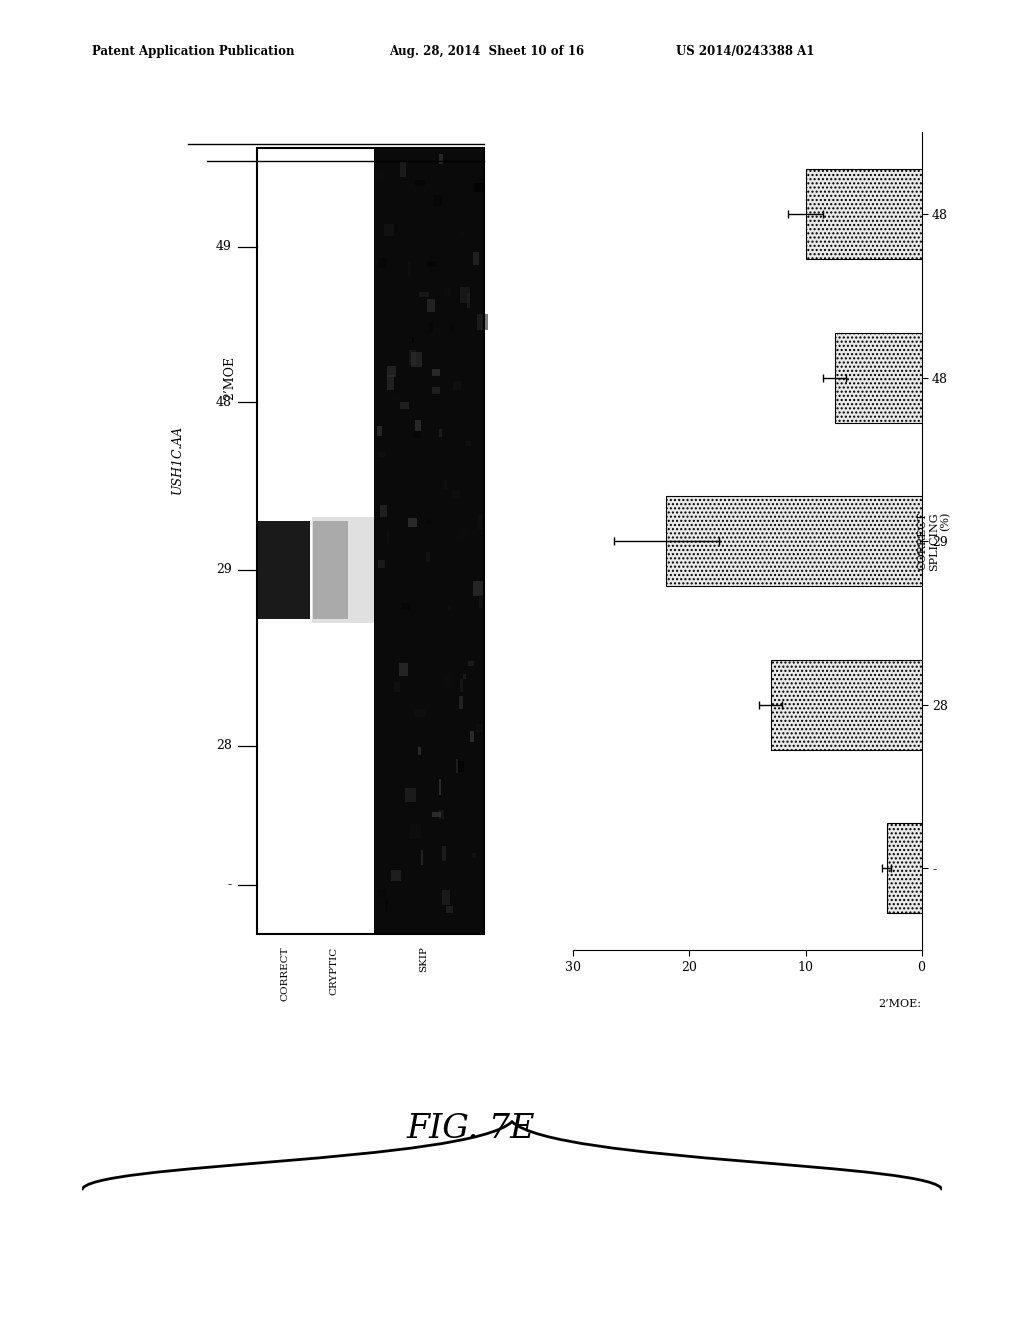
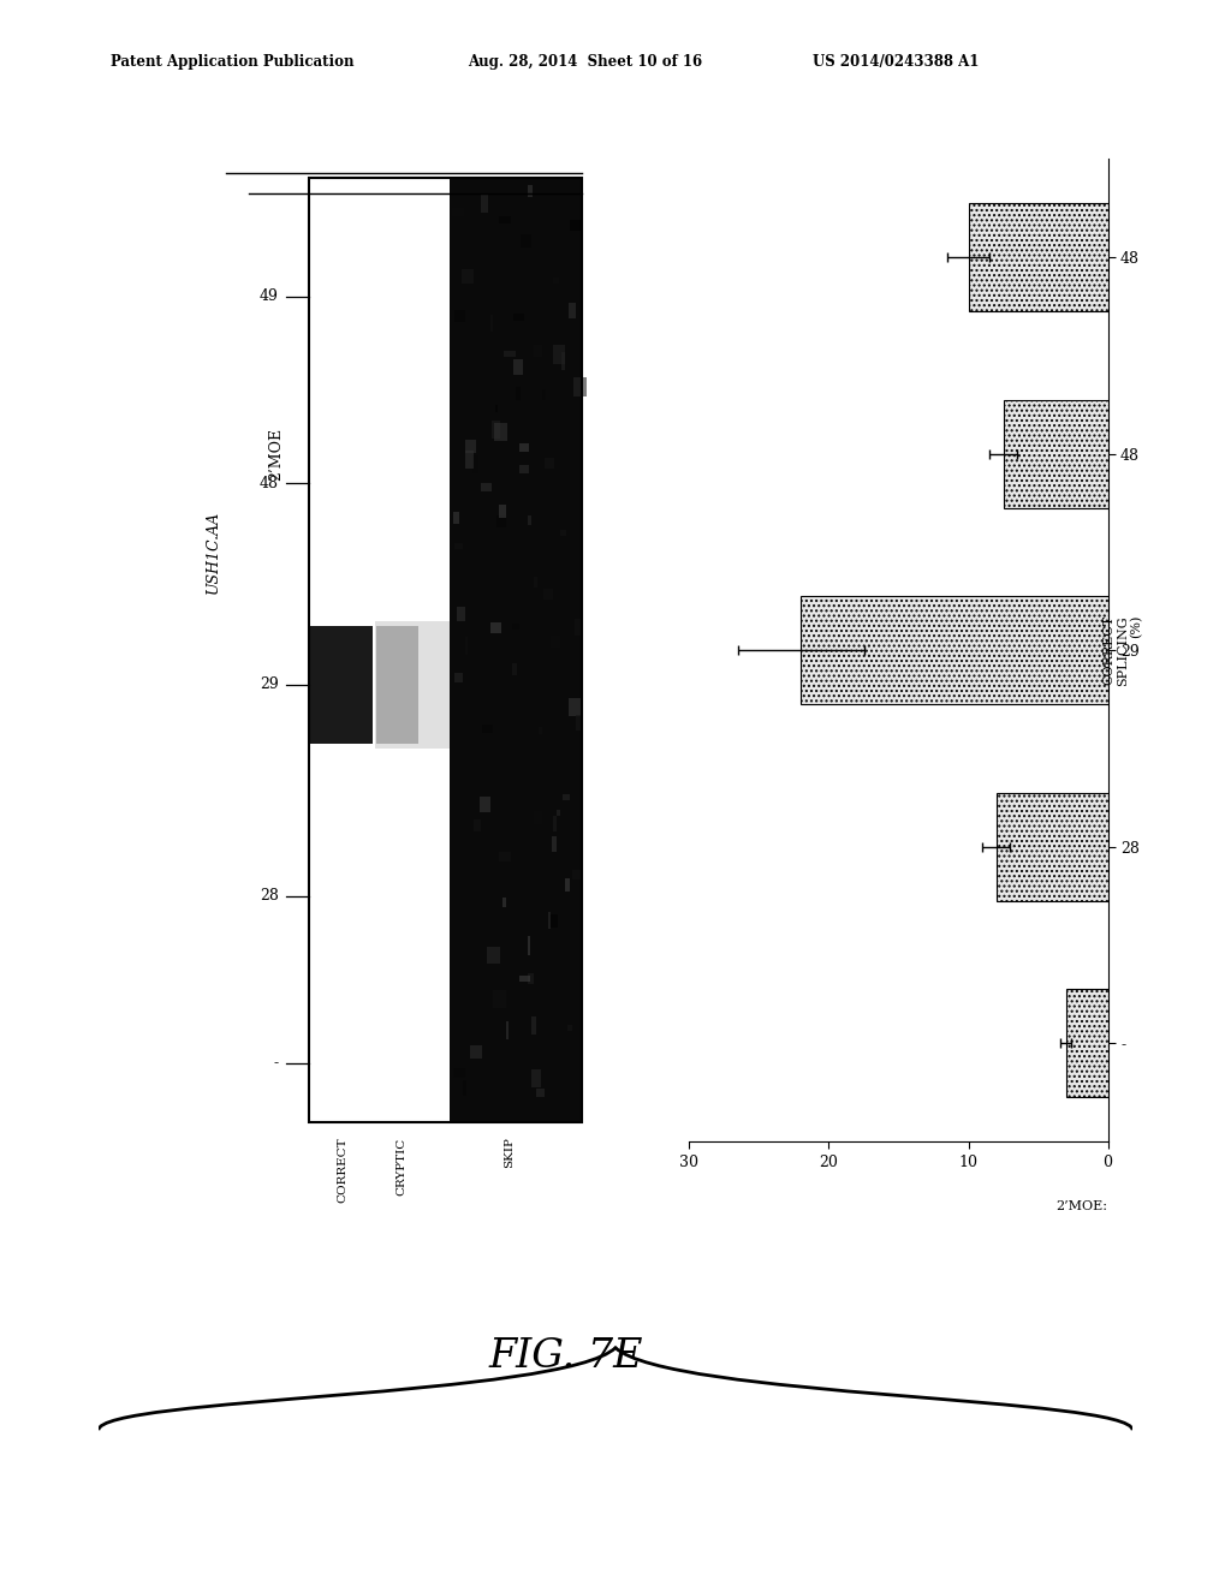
28: 13.0 -> 8.0
